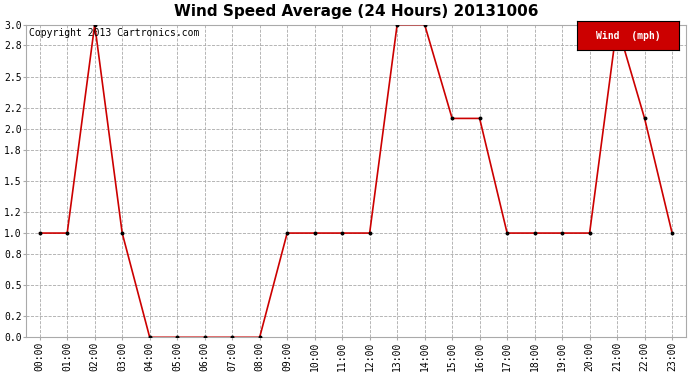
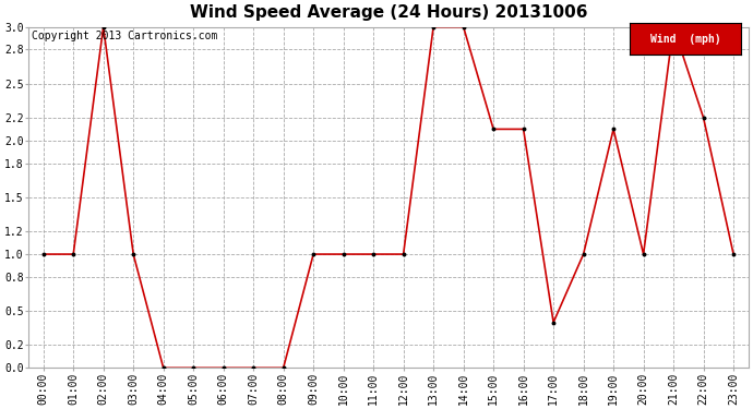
17:00: 1.0 -> 0.4
19:00: 1.0 -> 2.1
22:00: 2.1 -> 2.2
